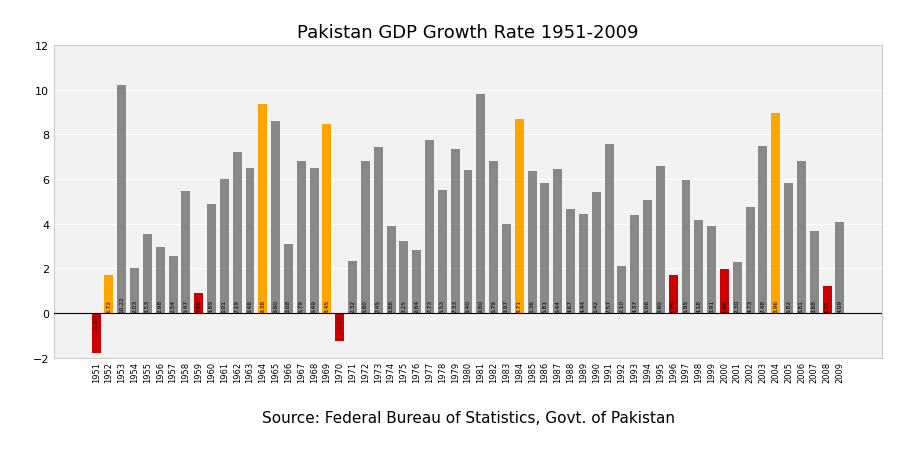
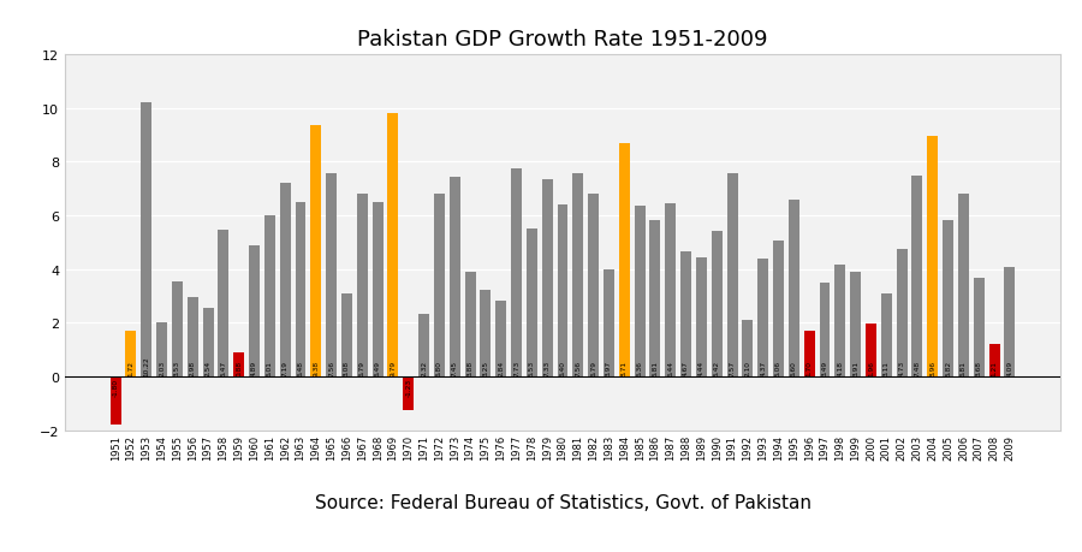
1965: 8.60 -> 7.56
1969: 8.45 -> 9.79
1981: 9.80 -> 7.56
1997: 5.95 -> 3.49
2001: 2.30 -> 3.11
